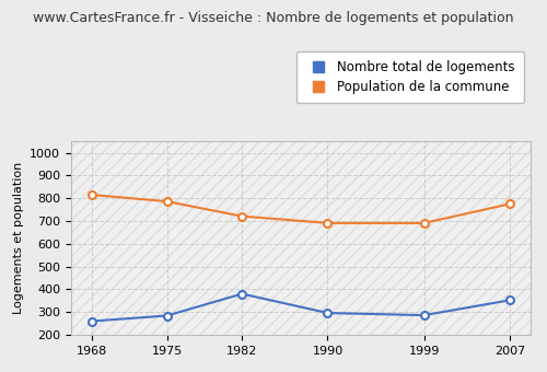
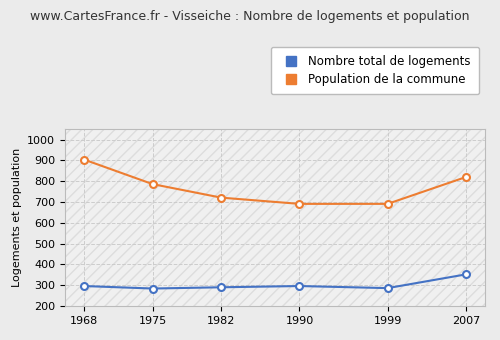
Nombre total de logements/1968: 260 -> 296
Population de la commune/1968: 815 -> 904
Nombre total de logements/1982: 380 -> 290
Population de la commune/2007: 775 -> 820
